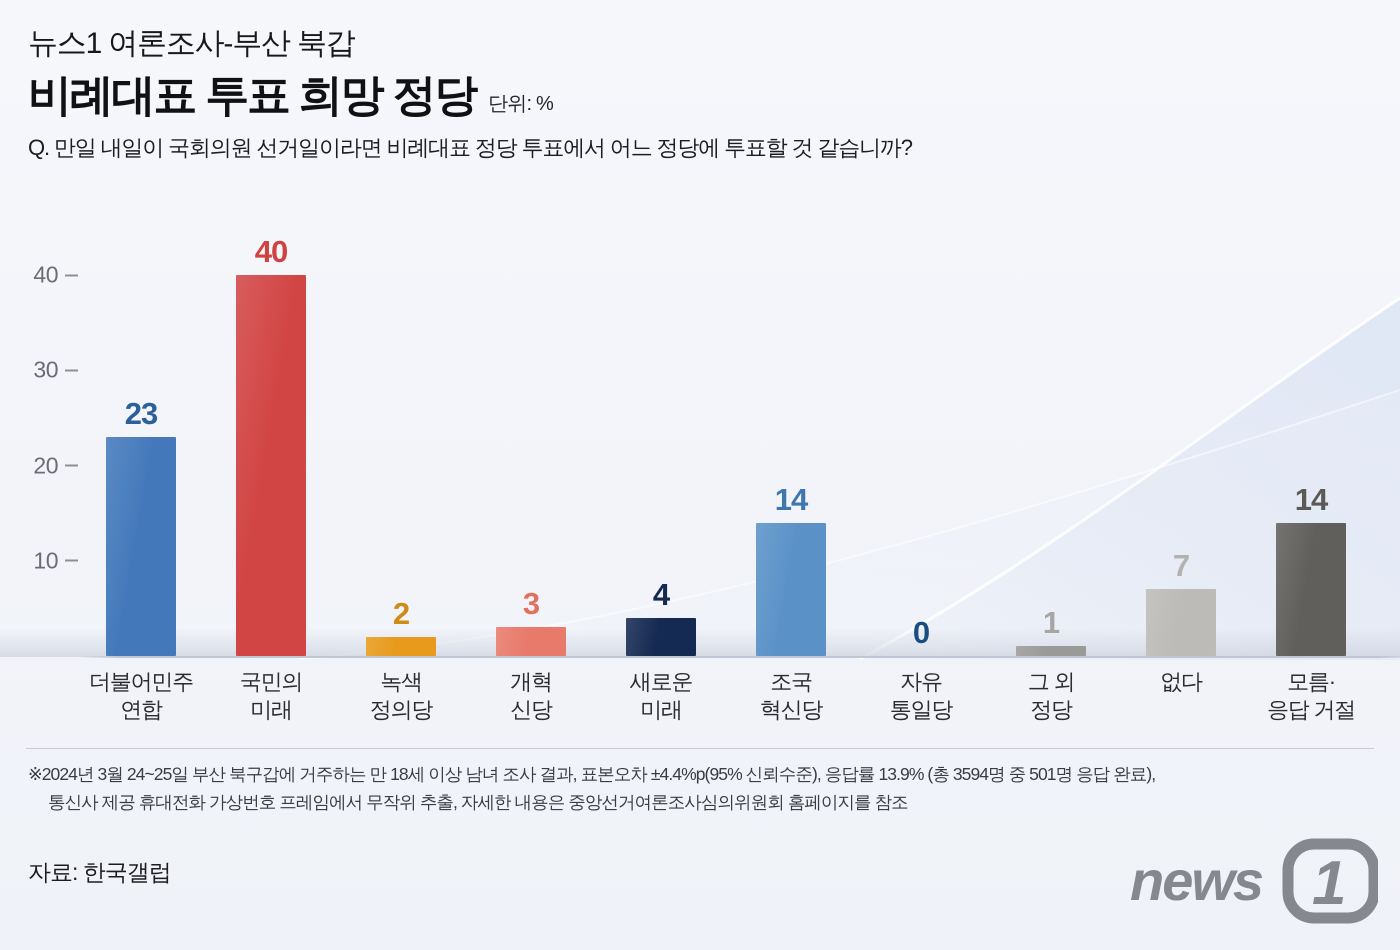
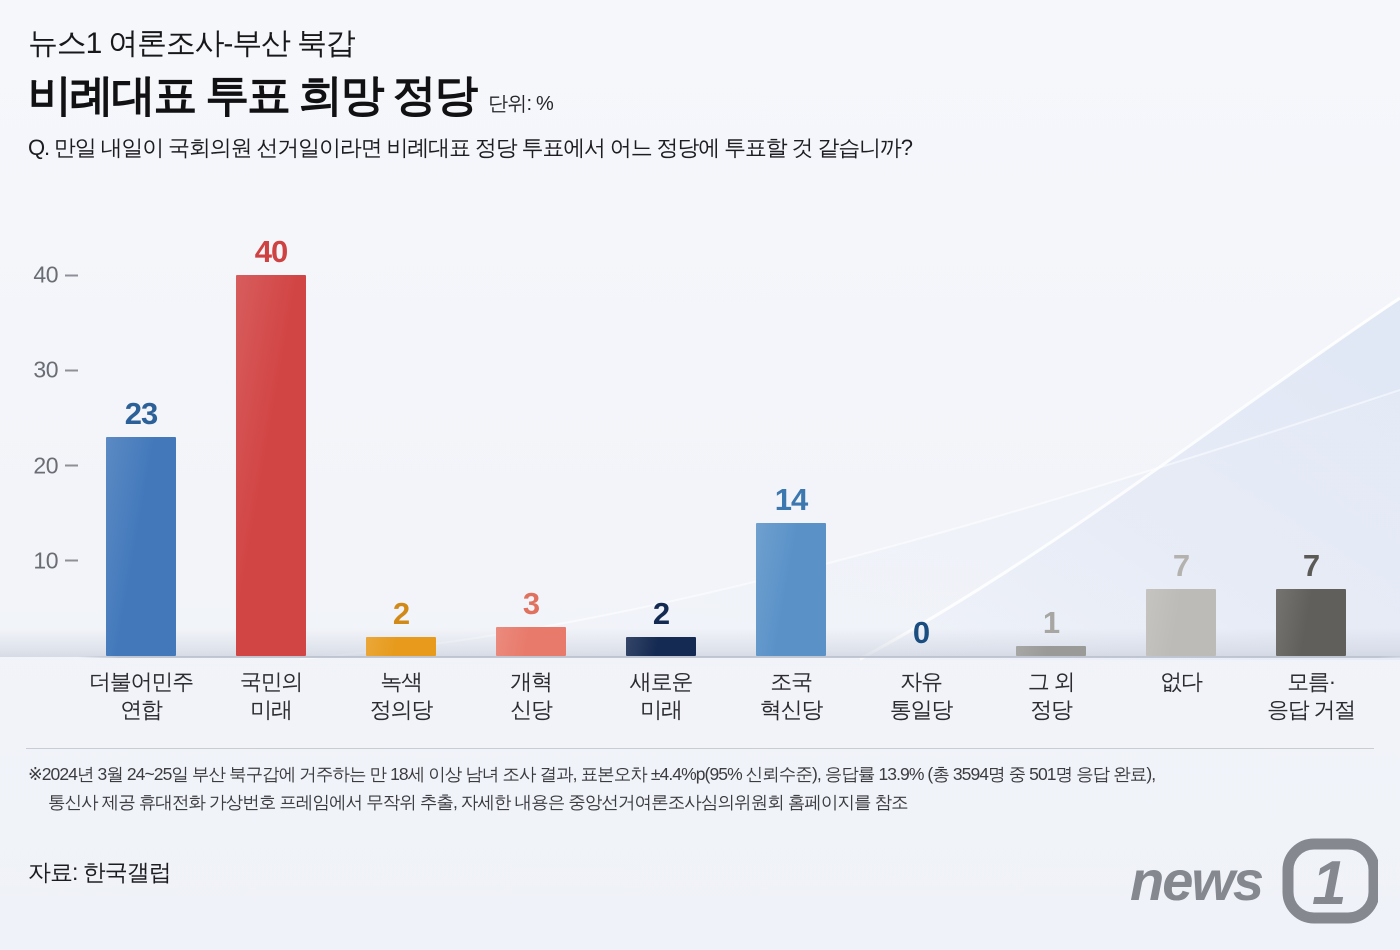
새로운미래: 4 -> 2
모름·응답 거절: 14 -> 7
